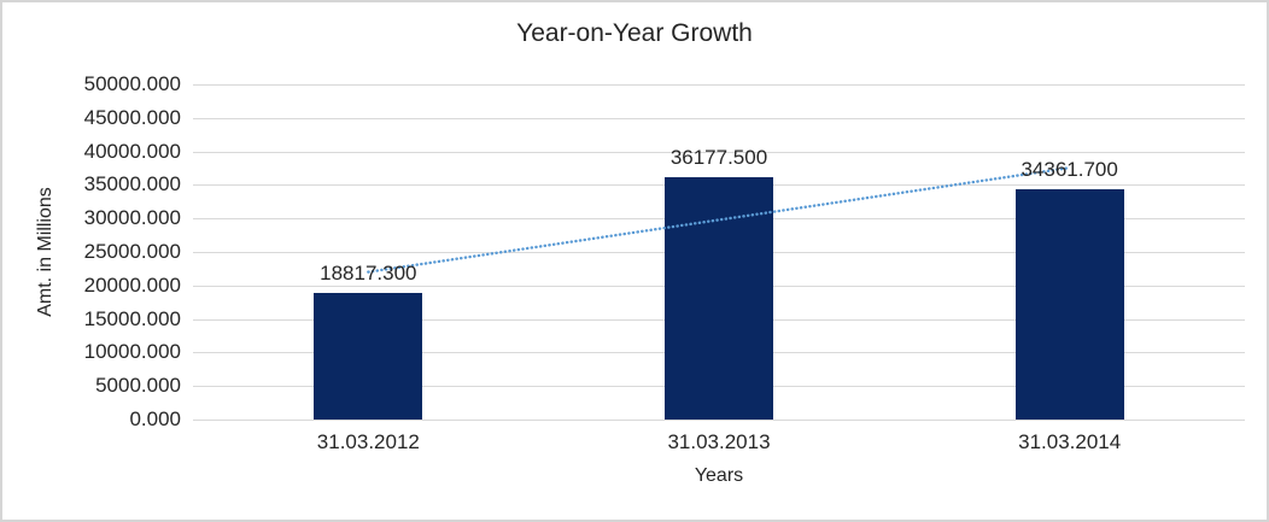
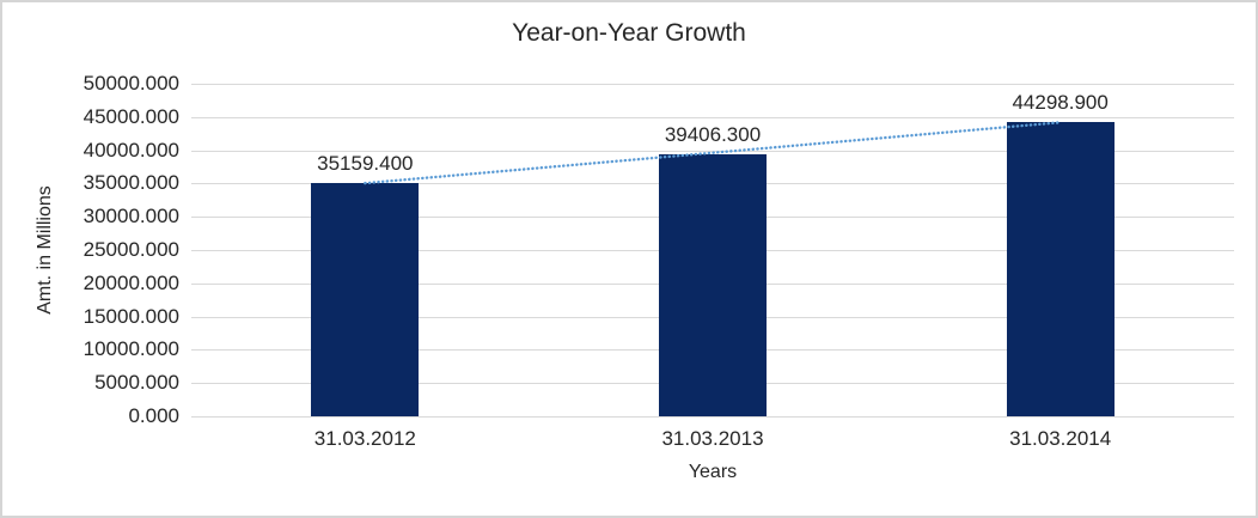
31.03.2012: 18817.300 -> 35159.400
31.03.2013: 36177.500 -> 39406.300
31.03.2014: 34361.700 -> 44298.900
